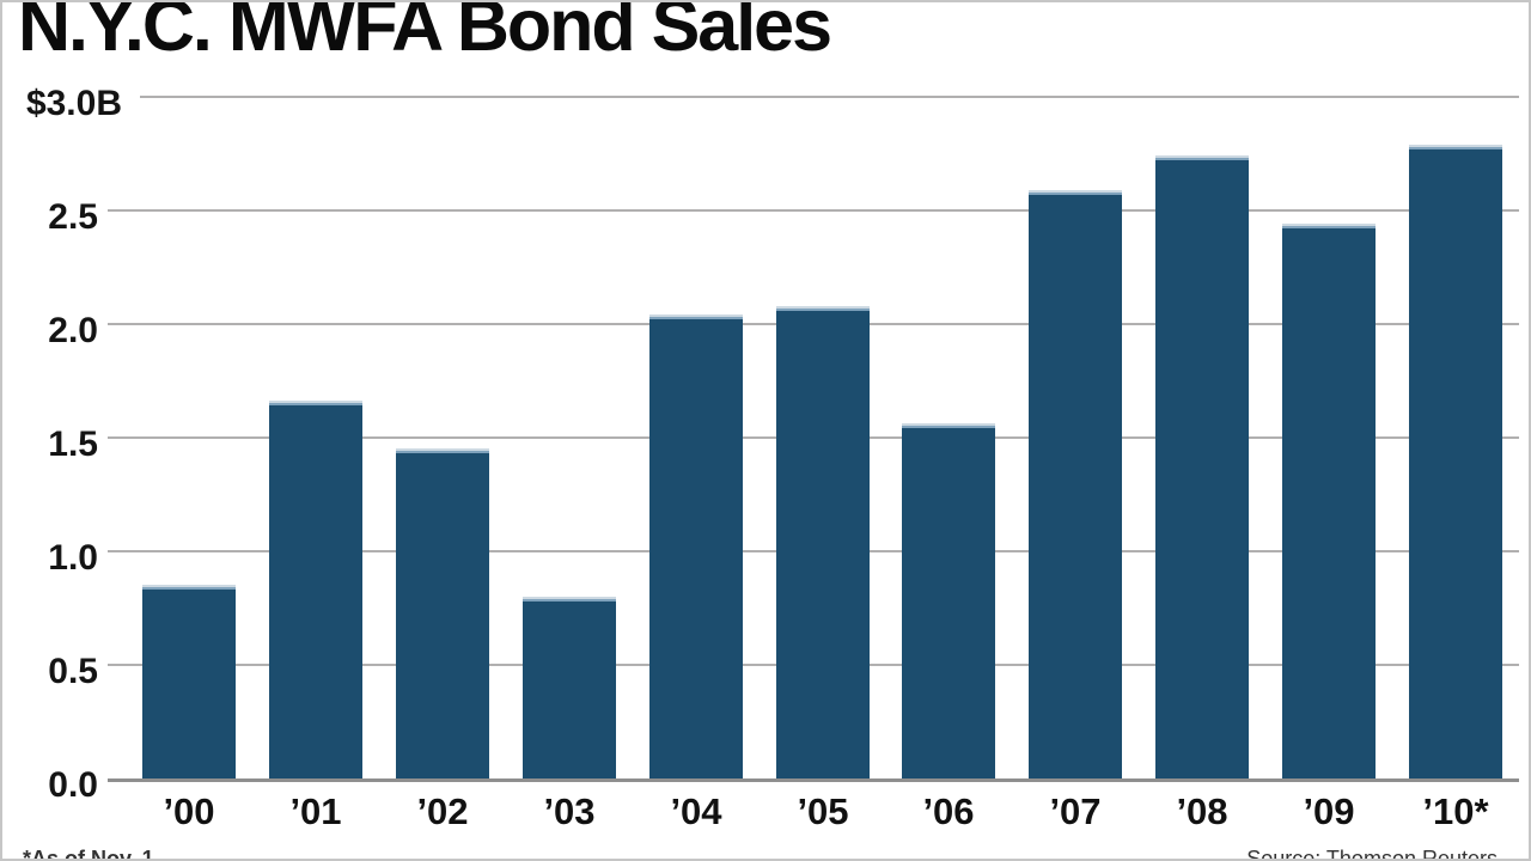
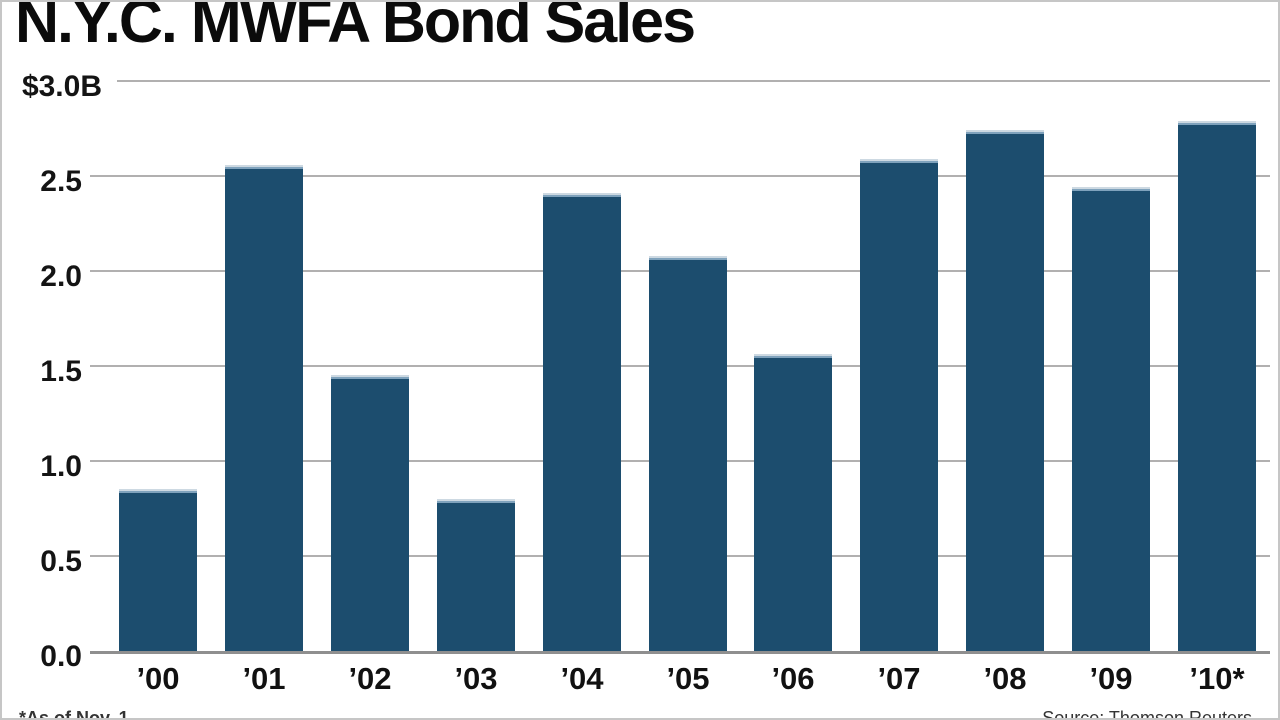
’01: 1.65 -> 2.55
’04: 2.03 -> 2.40
